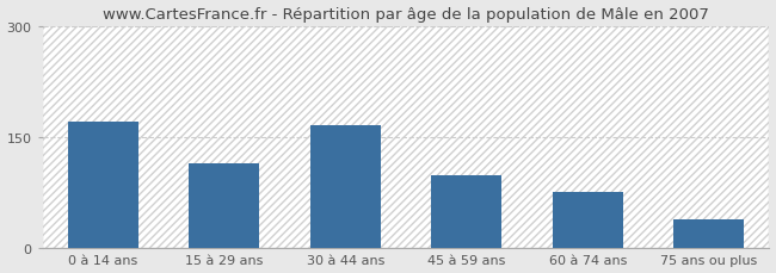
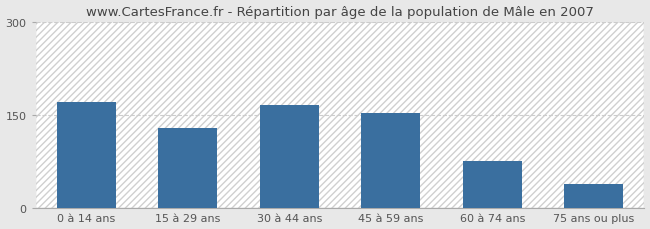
15 à 29 ans: 114 -> 128
45 à 59 ans: 98 -> 153
